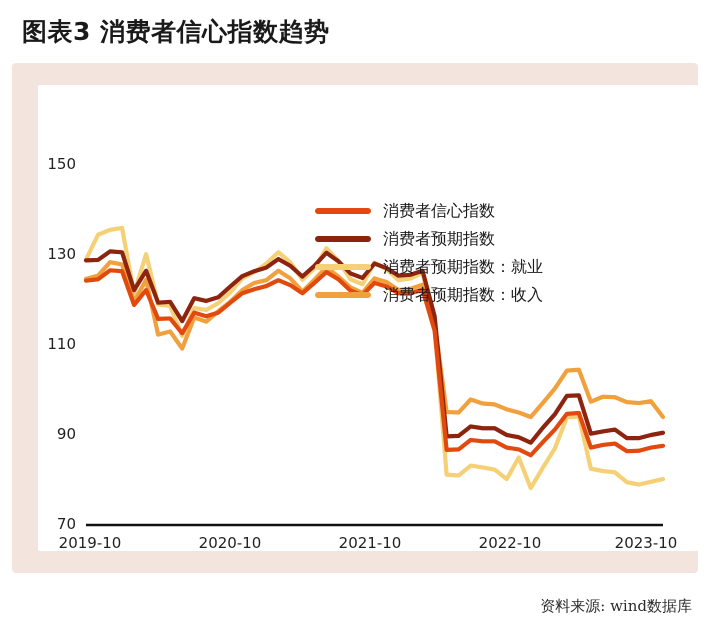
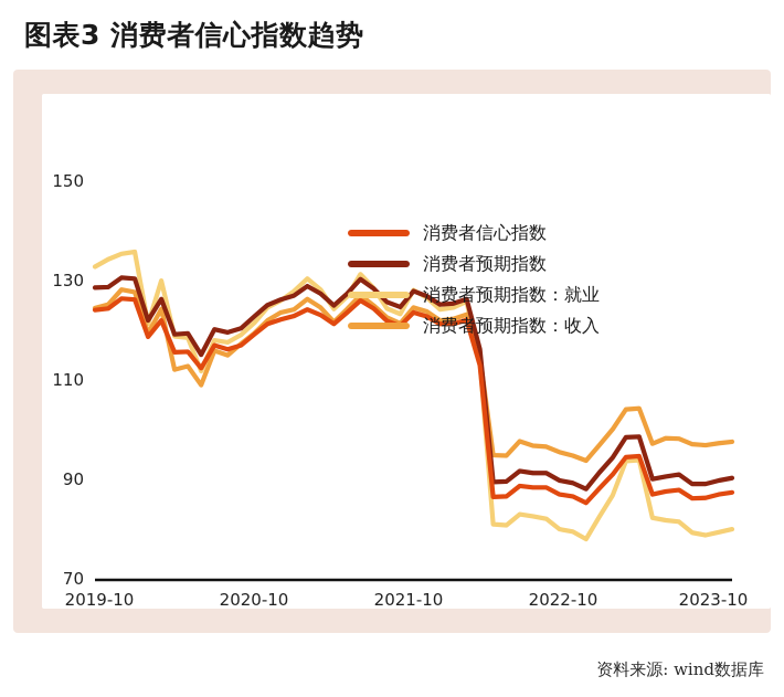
消费者预期指数：就业/2019-10: 129 -> 133
消费者预期指数：就业/2022-10: 85 -> 80
消费者预期指数：收入/2023-10: 94 -> 98
